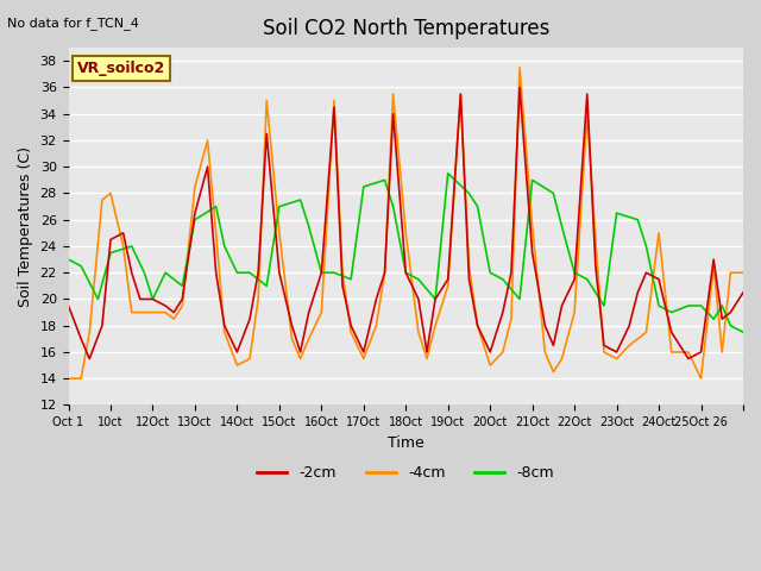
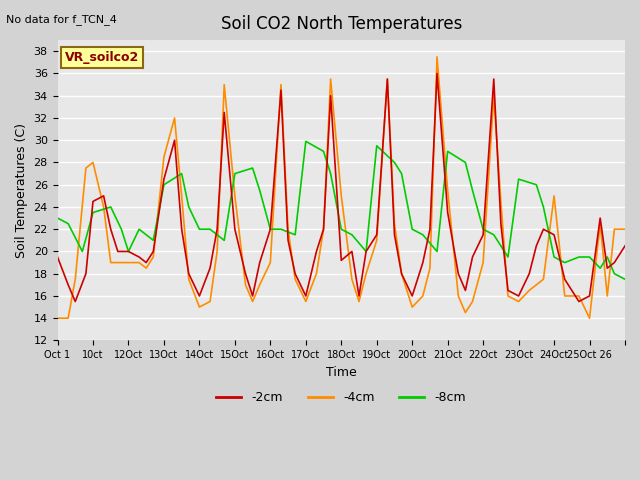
-8cm/17Oct: 28.5 -> 29.9
-2cm/18Oct: 22.0 -> 19.2
